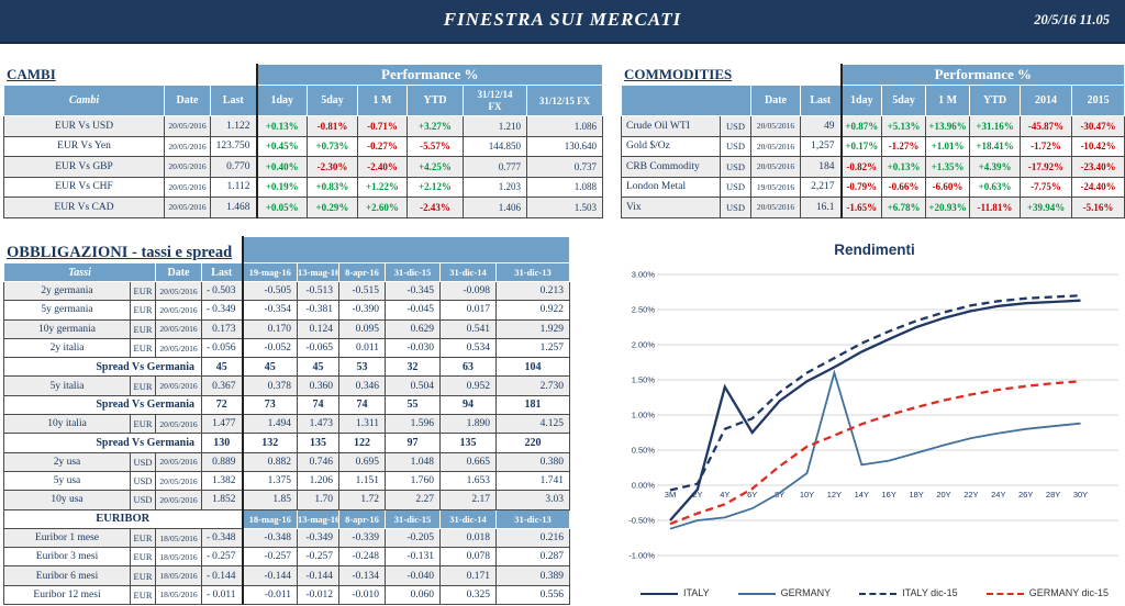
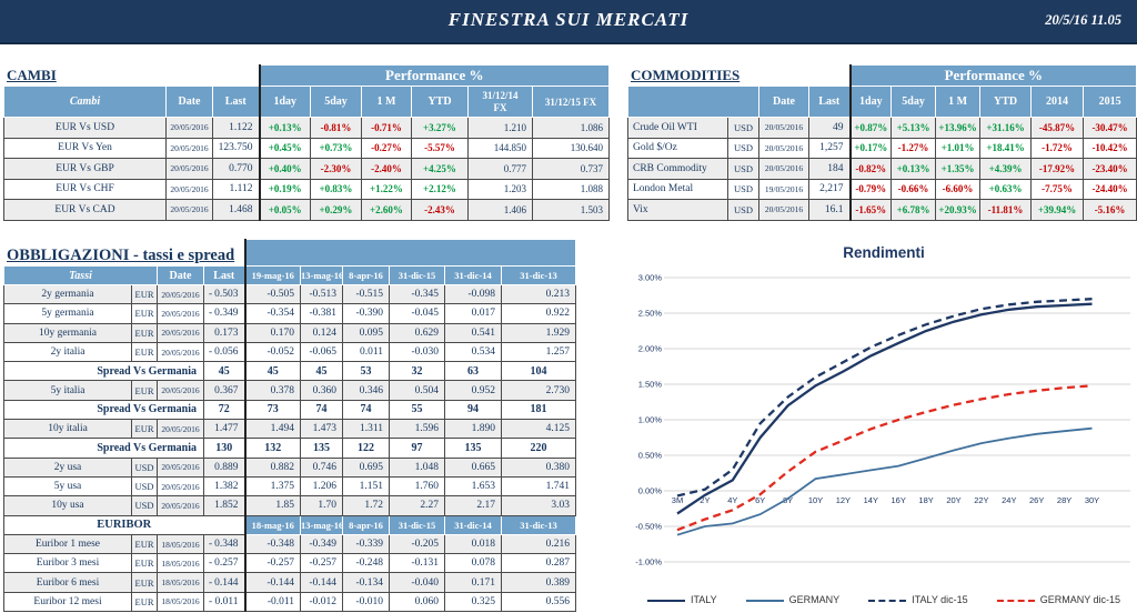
ITALY/3M: -0.5% -> -0.3%
ITALY/4Y: 1.4% -> 0.1%
ITALY dic-15/4Y: 0.8% -> 0.3%
GERMANY/12Y: 1.6% -> 0.2%
